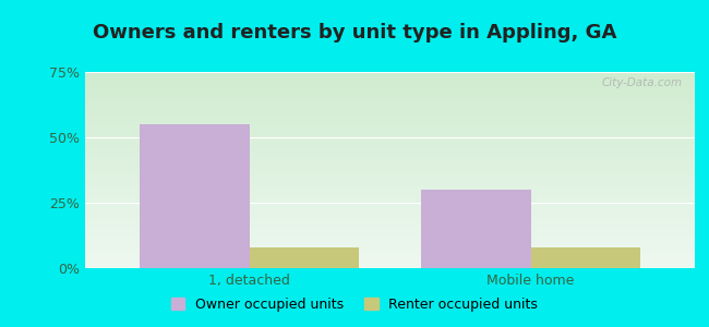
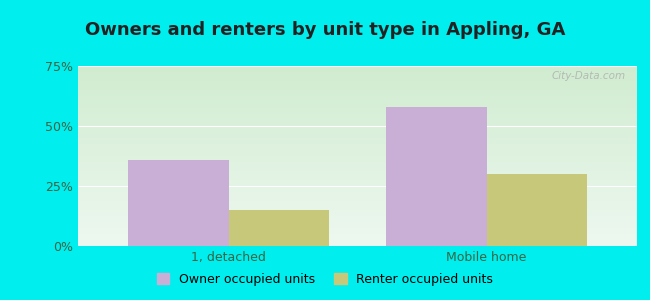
Owner occupied units/1, detached: 55% -> 36%
Renter occupied units/1, detached: 8% -> 15%
Owner occupied units/Mobile home: 30% -> 58%
Renter occupied units/Mobile home: 8% -> 30%
